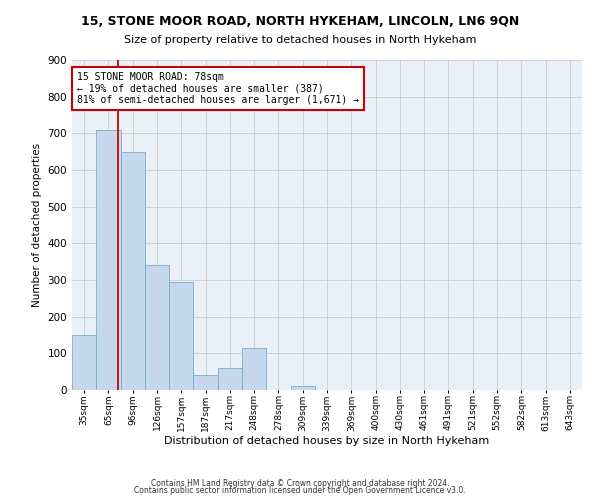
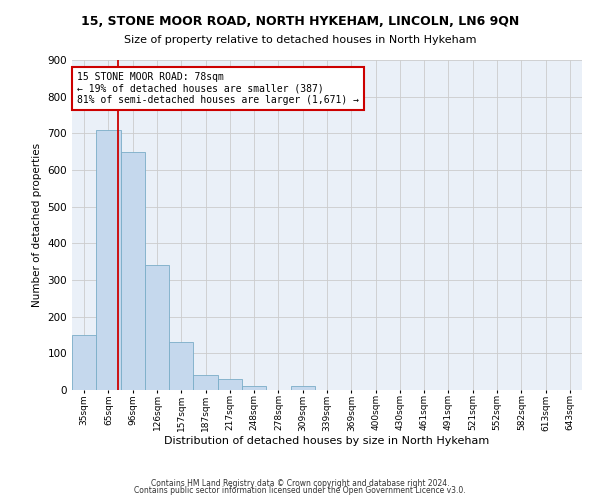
157sqm: 295 -> 130
217sqm: 60 -> 30
248sqm: 115 -> 12
